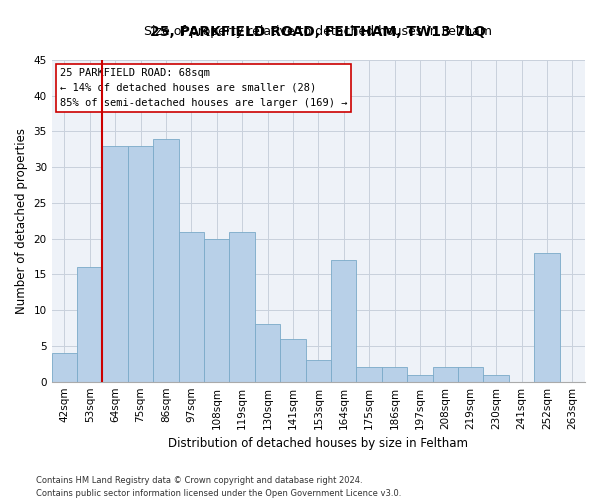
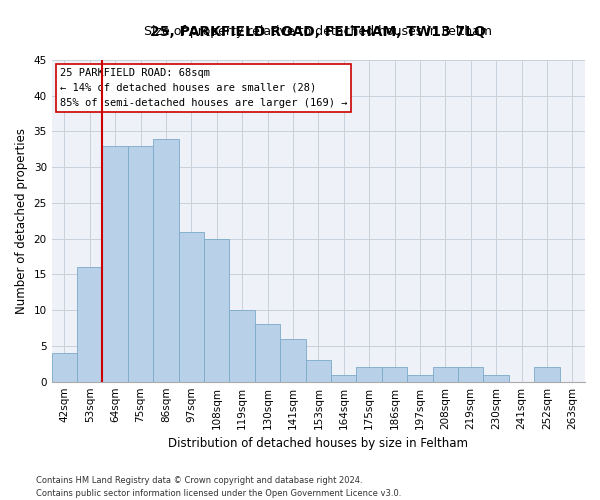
119sqm: 21 -> 10
164sqm: 17 -> 1
252sqm: 18 -> 2
